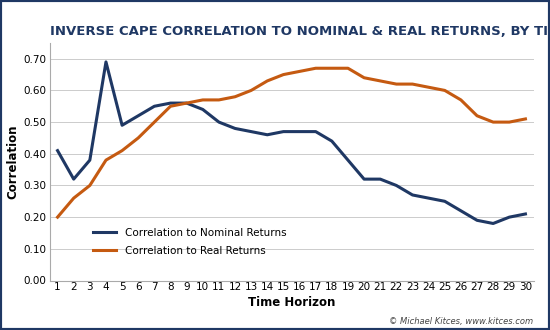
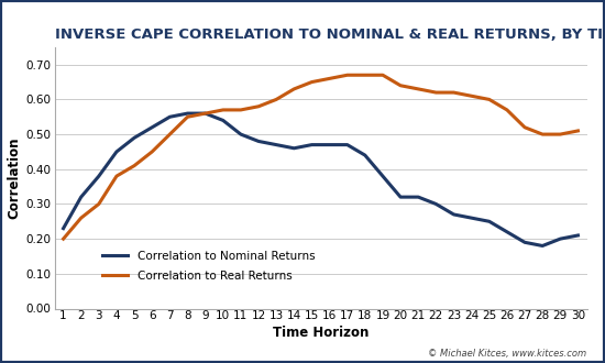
Correlation to Nominal Returns/1: 0.41 -> 0.23
Correlation to Nominal Returns/4: 0.69 -> 0.45
